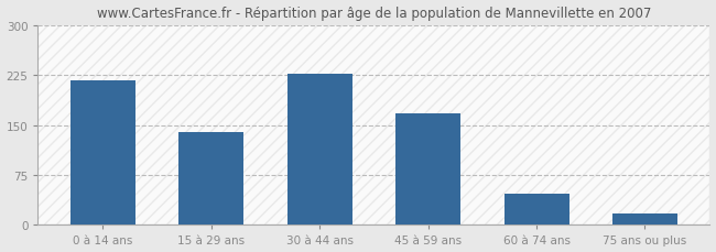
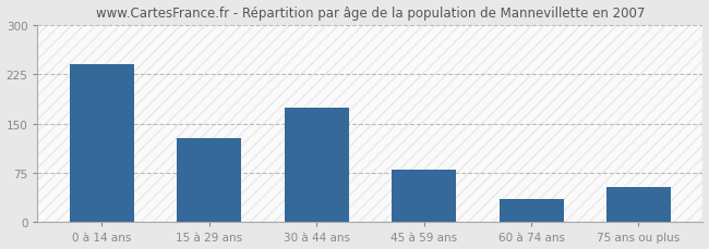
0 à 14 ans: 218 -> 240
15 à 29 ans: 140 -> 128
30 à 44 ans: 227 -> 174
45 à 59 ans: 168 -> 80
60 à 74 ans: 47 -> 36
75 ans ou plus: 18 -> 54
